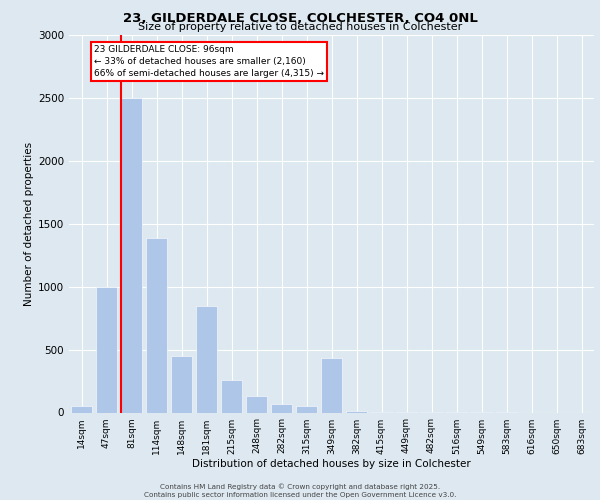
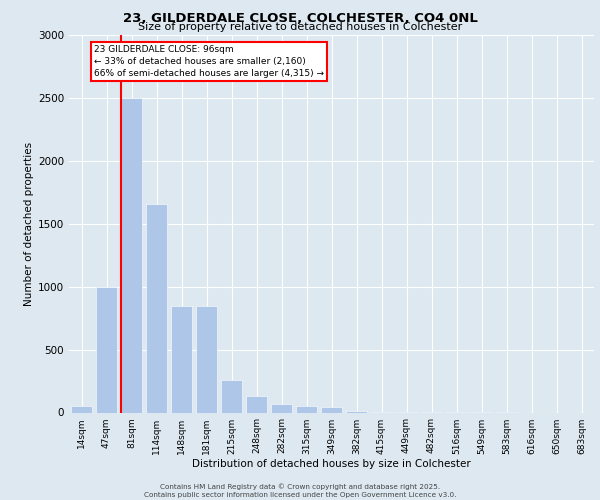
114sqm: 1390 -> 1660
148sqm: 450 -> 850
349sqm: 430 -> 40
